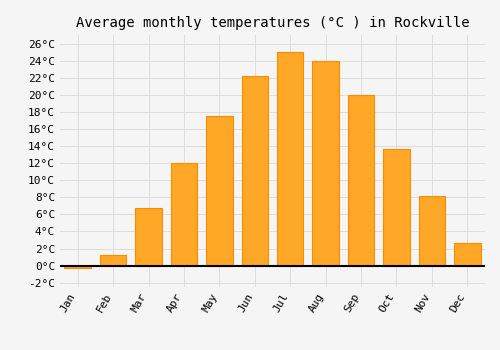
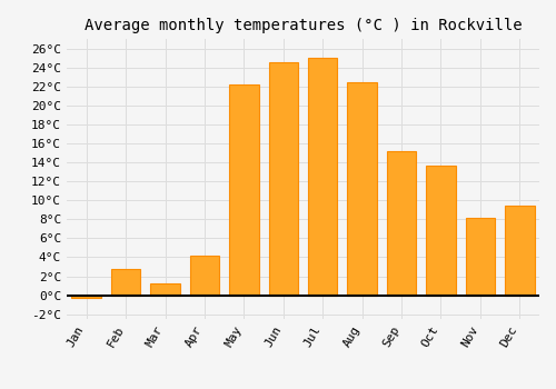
Feb: 1.3°C -> 2.8°C
Mar: 6.8°C -> 1.2°C
Apr: 12.0°C -> 4.2°C
May: 17.5°C -> 22.2°C
Jun: 22.2°C -> 24.6°C
Aug: 24.0°C -> 22.4°C
Sep: 20.0°C -> 15.2°C
Dec: 2.6°C -> 9.4°C
